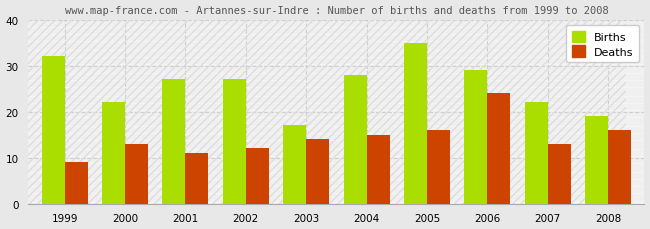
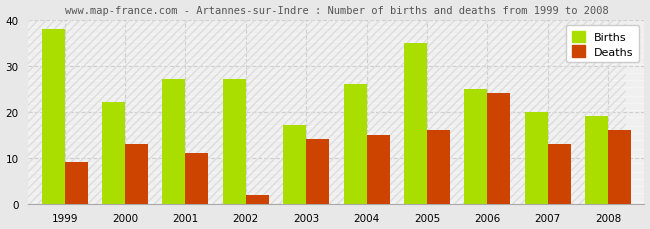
Births/1999: 32 -> 38
Deaths/2002: 12 -> 2
Births/2004: 28 -> 26
Births/2006: 29 -> 25
Births/2007: 22 -> 20
